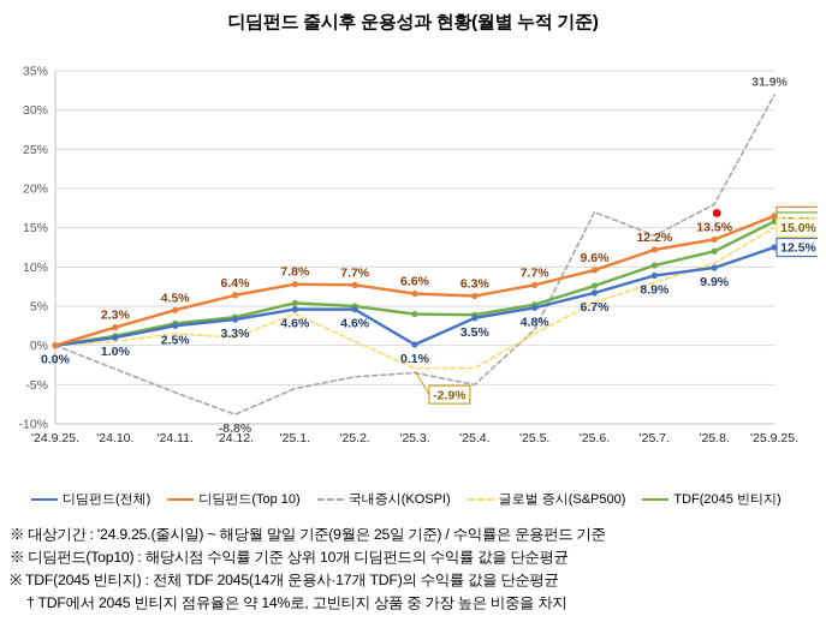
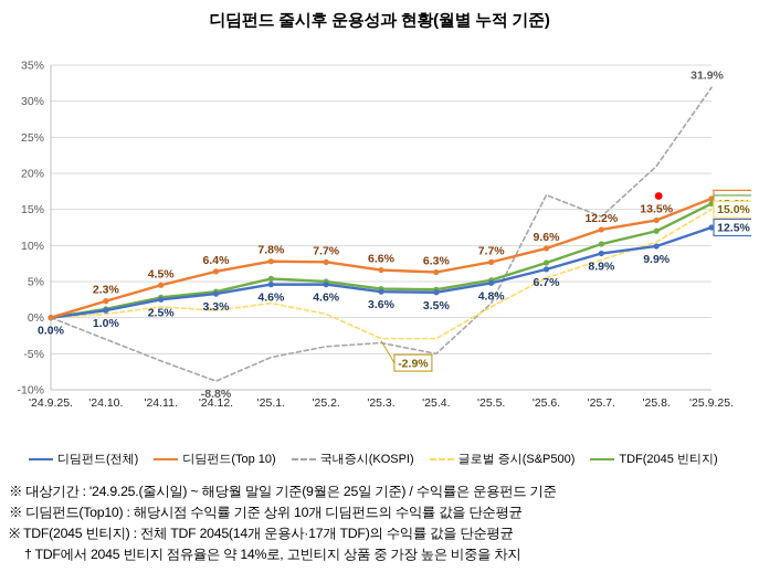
글로벌 증시(S&P500)/'25.1.: 4% -> 2%
디딤펀드(전체)/'25.3.: 0.1% -> 3.6%
국내증시(KOSPI)/'25.8.: 18% -> 21%
